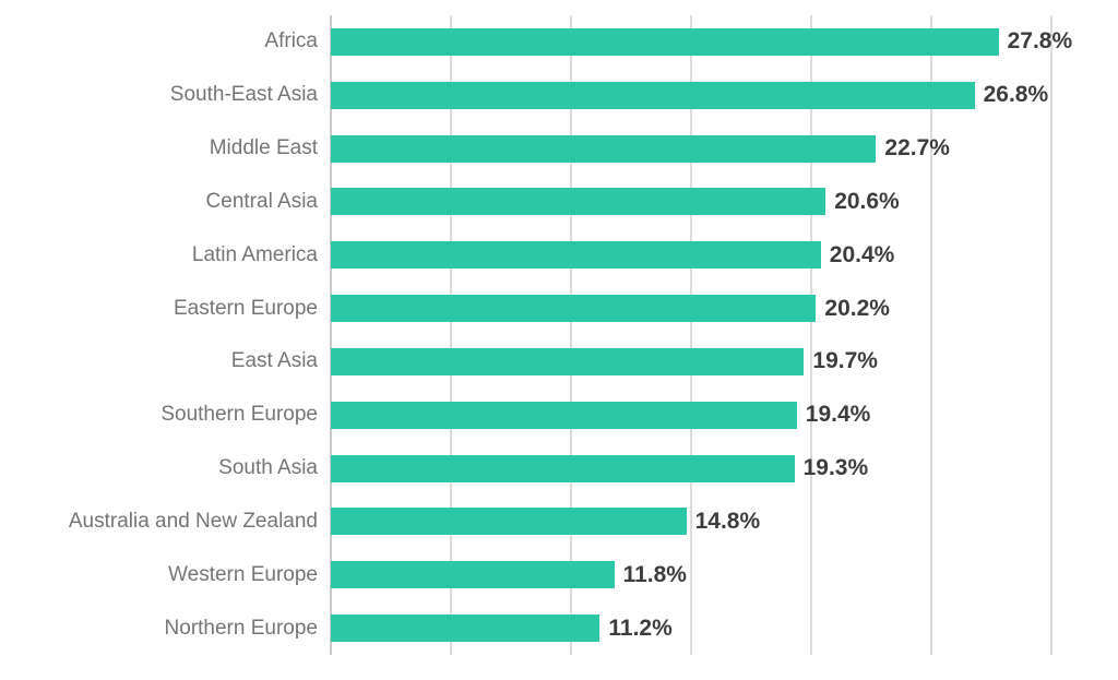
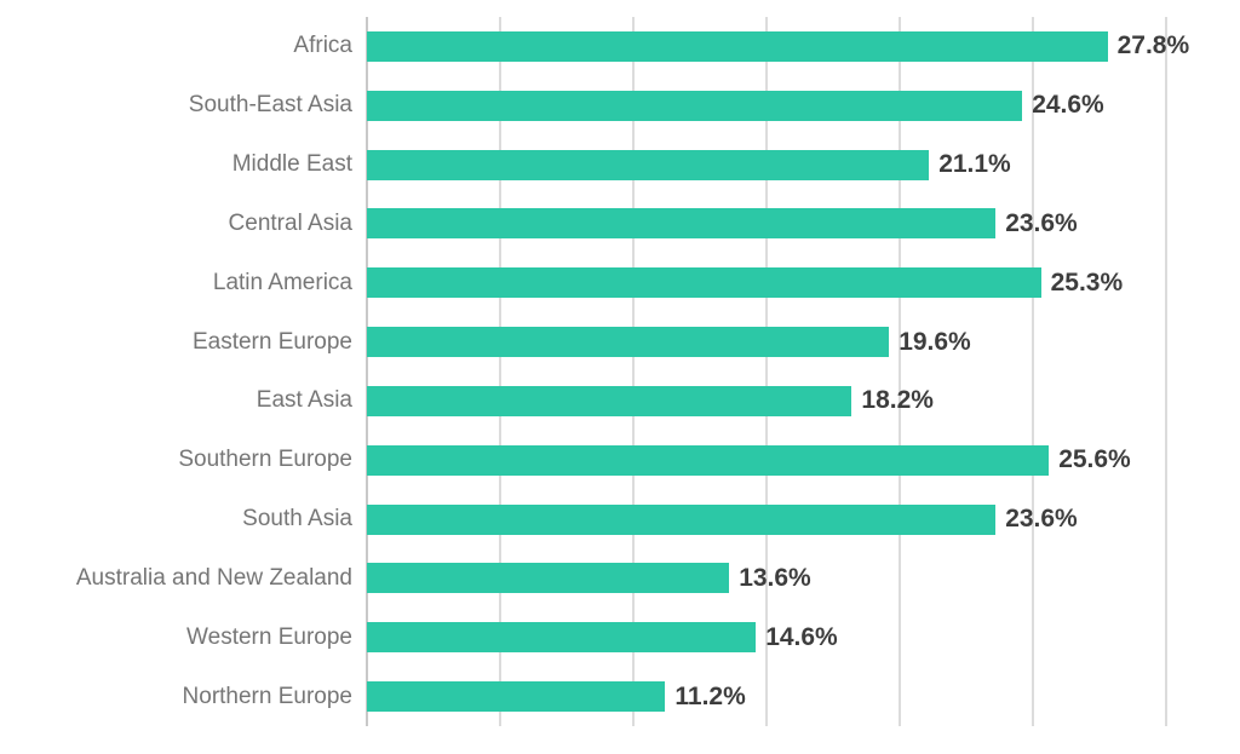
South-East Asia: 26.8% -> 24.6%
Middle East: 22.7% -> 21.1%
Central Asia: 20.6% -> 23.6%
Latin America: 20.4% -> 25.3%
Eastern Europe: 20.2% -> 19.6%
East Asia: 19.7% -> 18.2%
Southern Europe: 19.4% -> 25.6%
South Asia: 19.3% -> 23.6%
Australia and New Zealand: 14.8% -> 13.6%
Western Europe: 11.8% -> 14.6%
